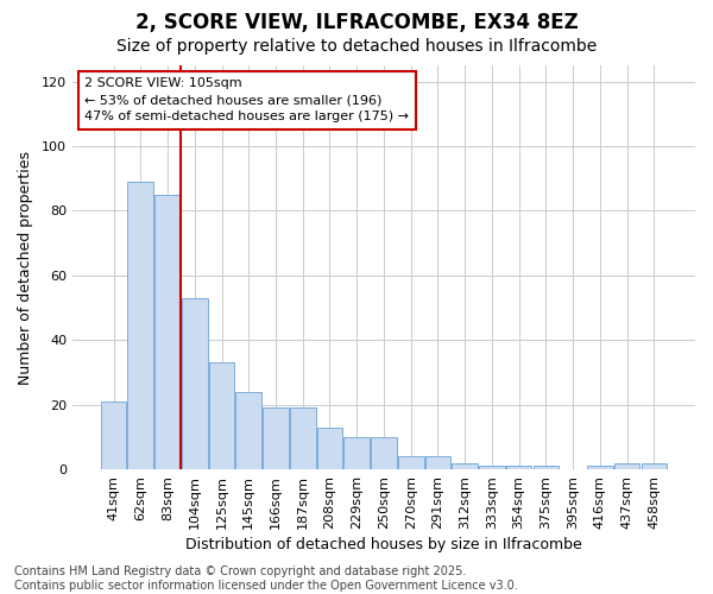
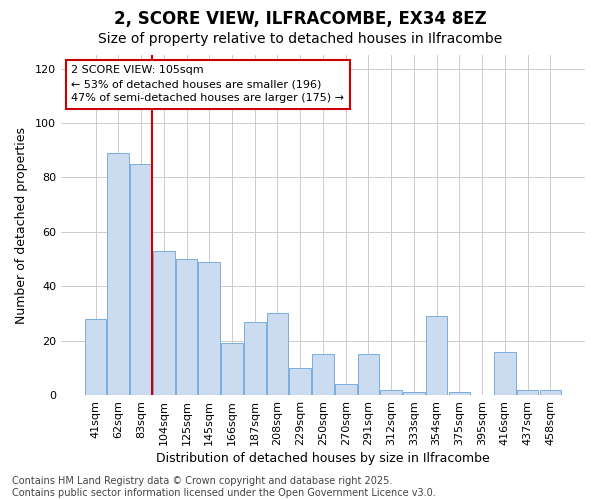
41sqm: 21 -> 28
125sqm: 33 -> 50
145sqm: 24 -> 49
187sqm: 19 -> 27
208sqm: 13 -> 30
250sqm: 10 -> 15
291sqm: 4 -> 15
354sqm: 1 -> 29
416sqm: 1 -> 16
